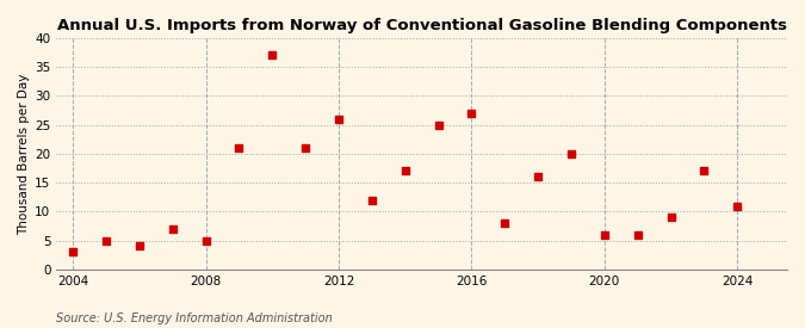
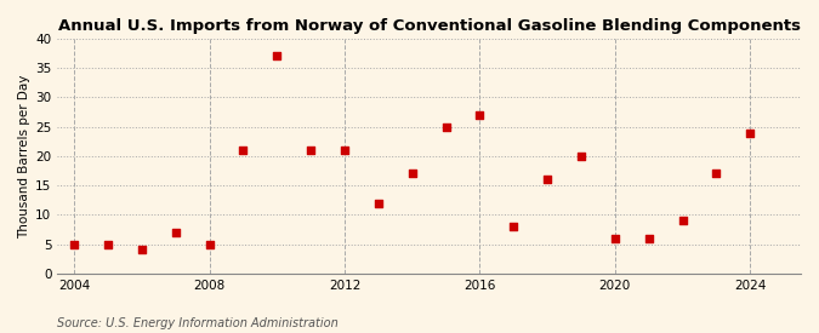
2004: 3 -> 5
2012: 26 -> 21
2024: 11 -> 24
